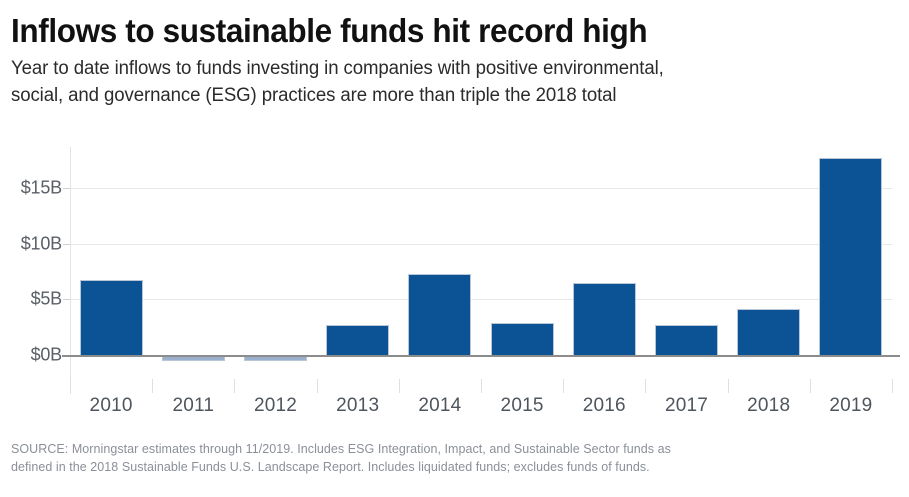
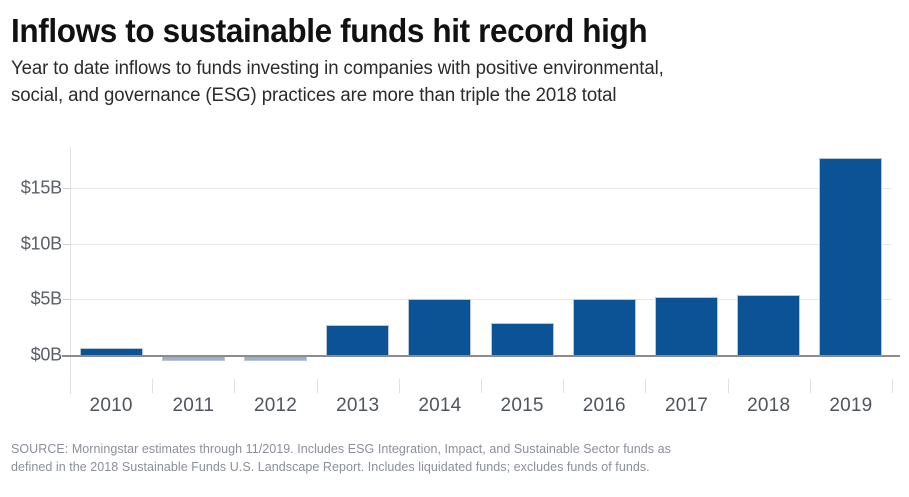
2010: $6.7B -> $0.6B
2014: $7.3B -> $5.0B
2016: $6.5B -> $5.0B
2017: $2.7B -> $5.2B
2018: $4.1B -> $5.4B
